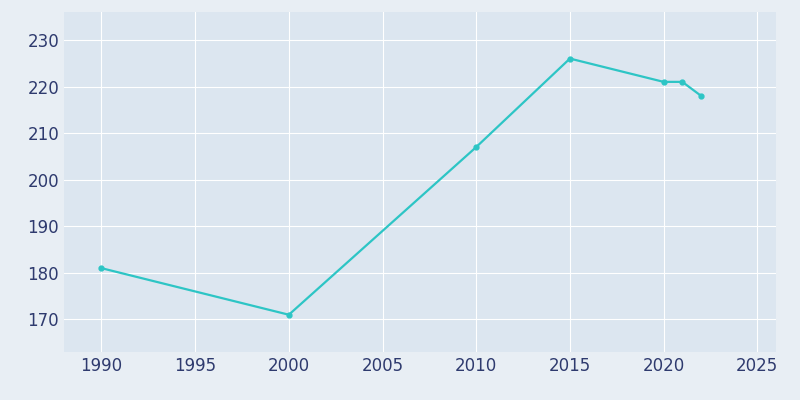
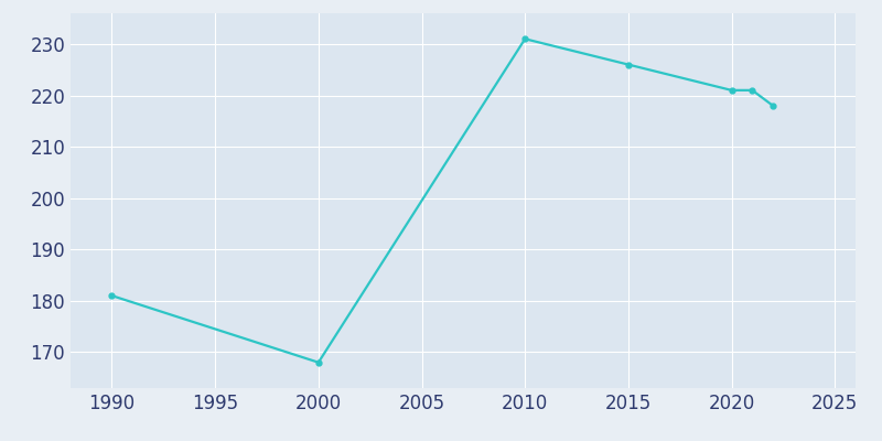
2000: 171 -> 168
2010: 207 -> 231
